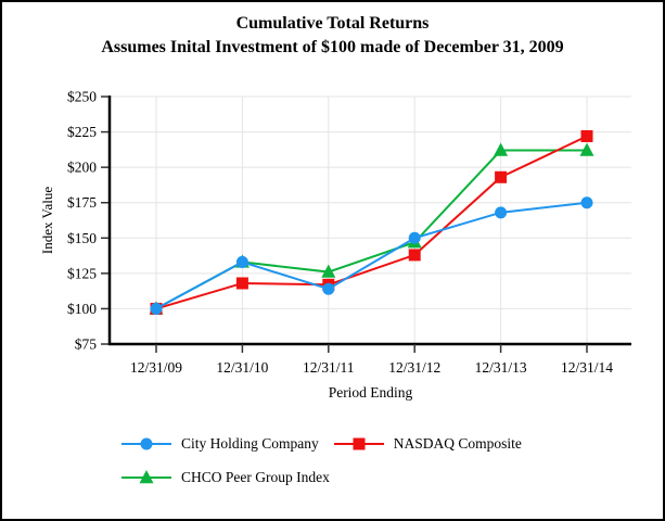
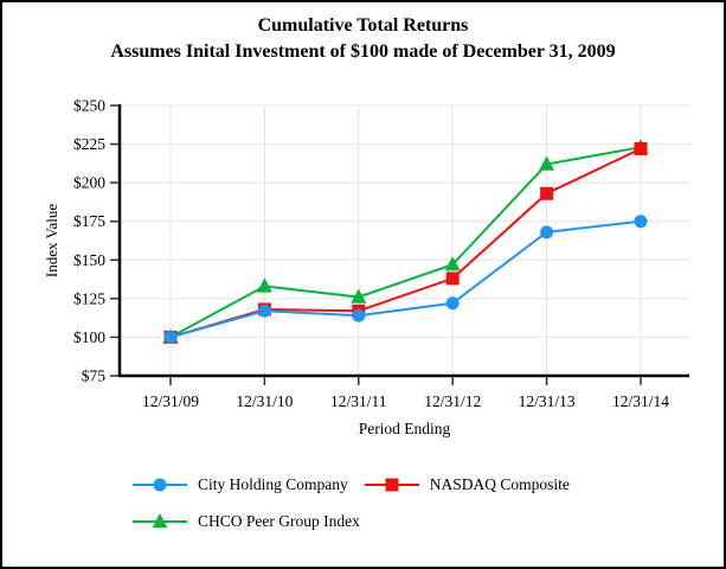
City Holding Company/12/31/10: $133 -> $117
City Holding Company/12/31/12: $150 -> $122
CHCO Peer Group Index/12/31/14: $212 -> $223
